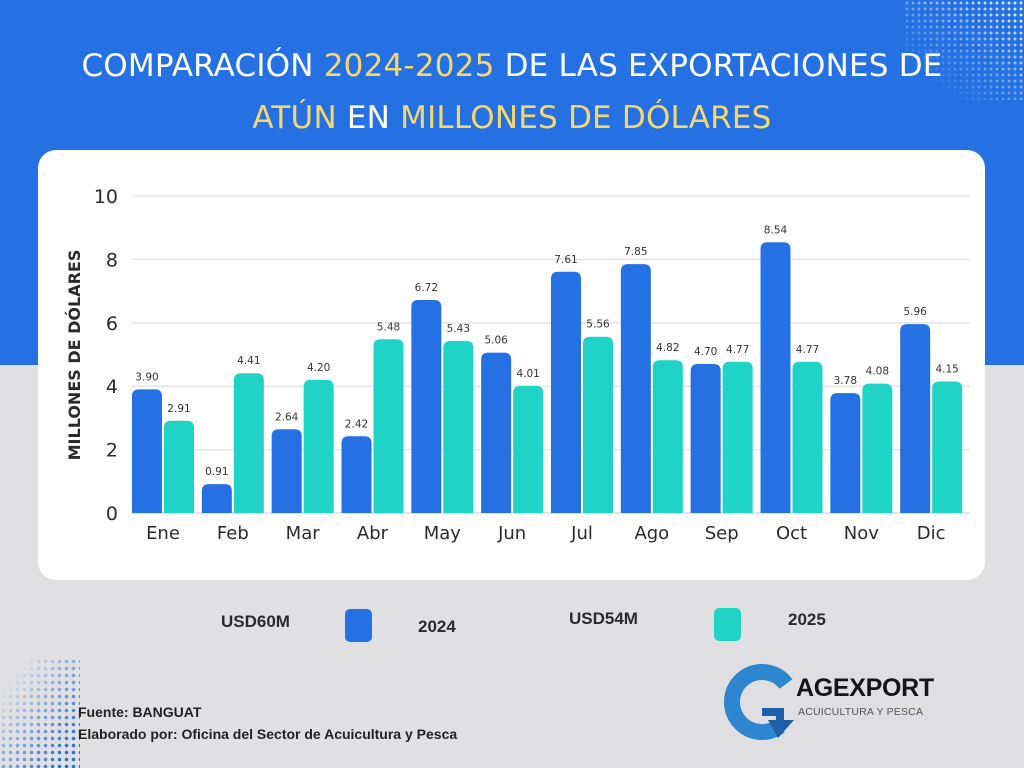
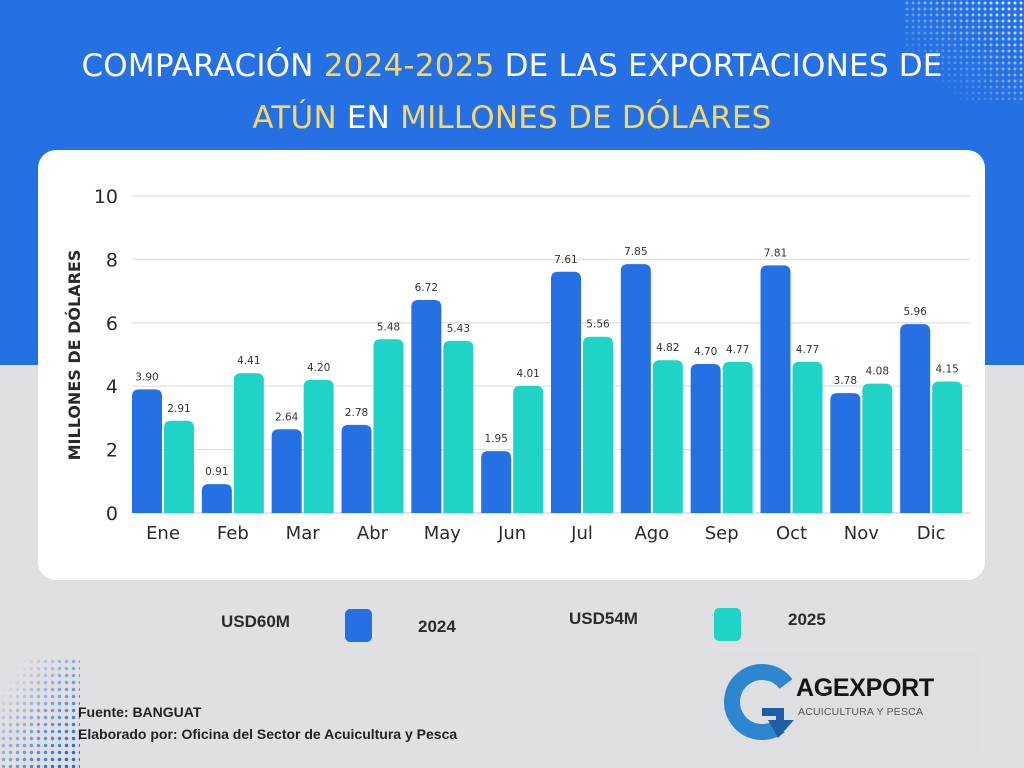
2024/Abr: 2.42 -> 2.78
2024/Jun: 5.06 -> 1.95
2024/Oct: 8.54 -> 7.81
